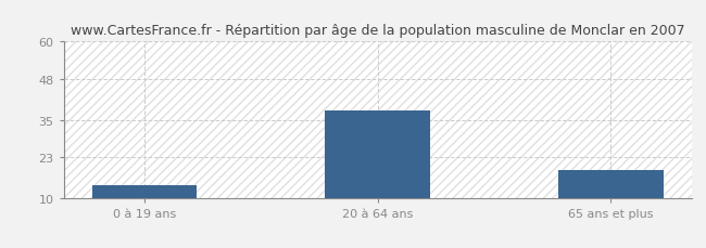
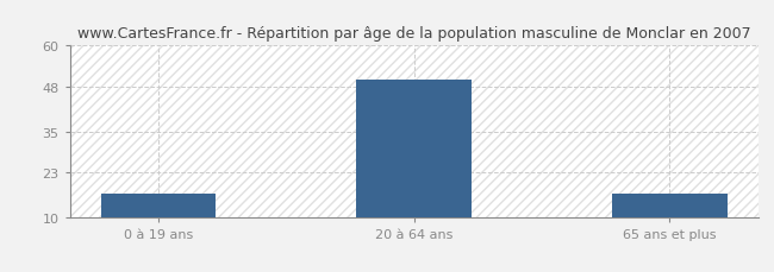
0 à 19 ans: 14 -> 17
20 à 64 ans: 38 -> 50
65 ans et plus: 19 -> 17
